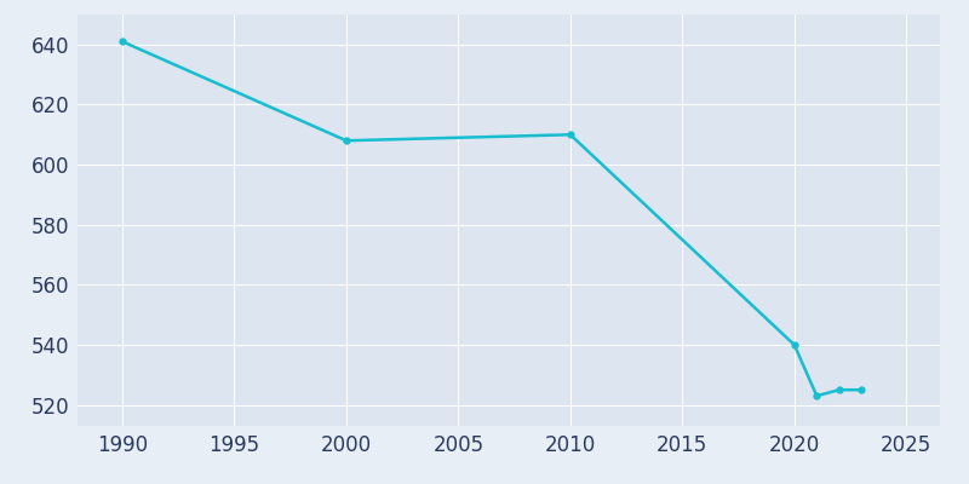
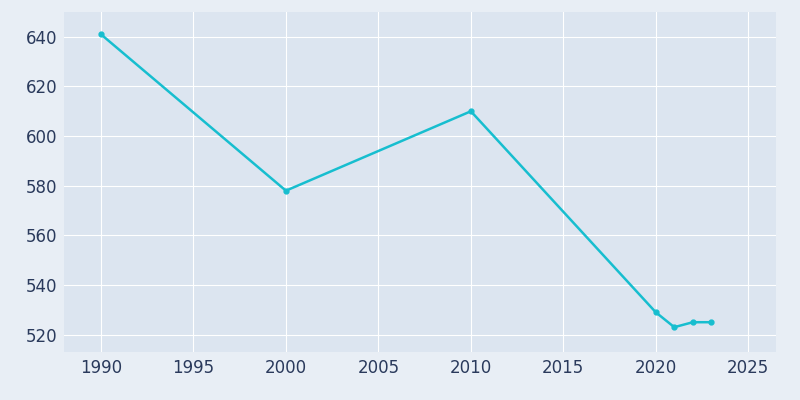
2000: 608 -> 578
2020: 540 -> 529
